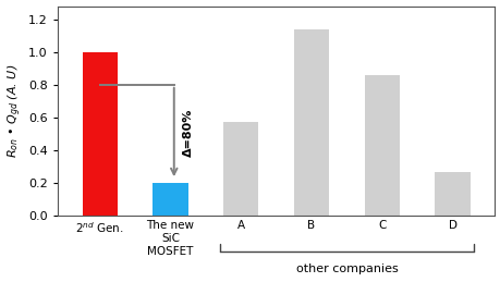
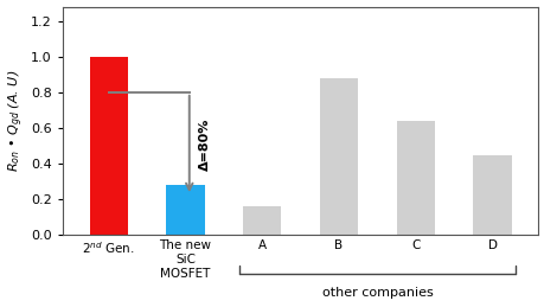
The new SiC MOSFET: 0.20 -> 0.28
A: 0.57 -> 0.16
B: 1.14 -> 0.88
C: 0.86 -> 0.64
D: 0.27 -> 0.45
